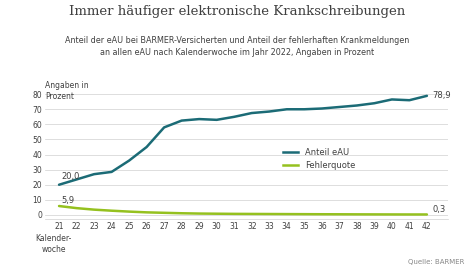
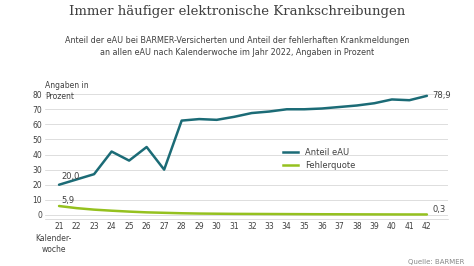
Anteil eAU/24: 28 -> 42
Anteil eAU/27: 58 -> 30
